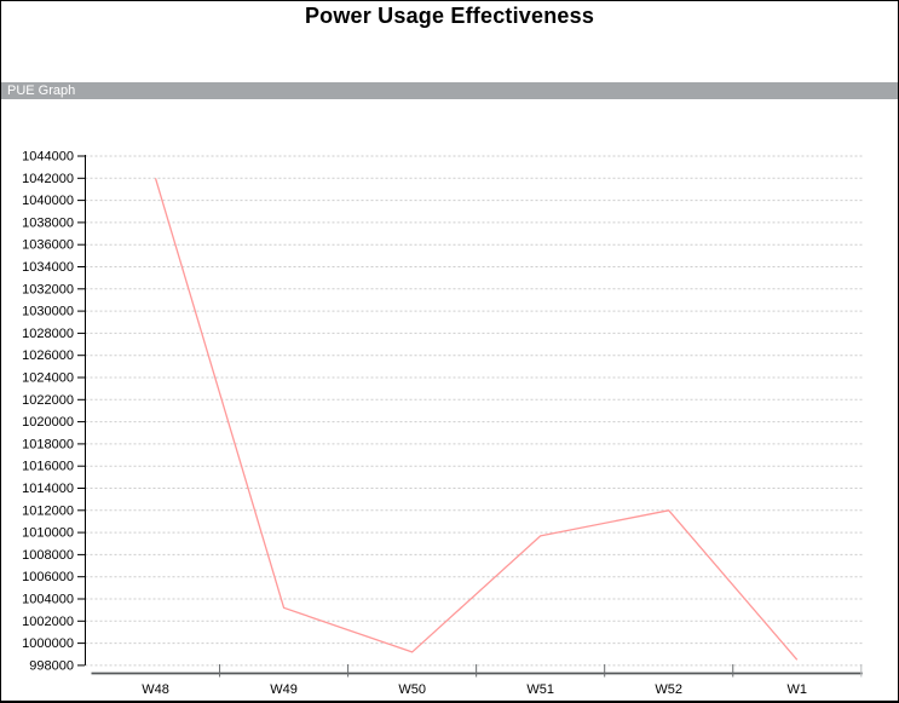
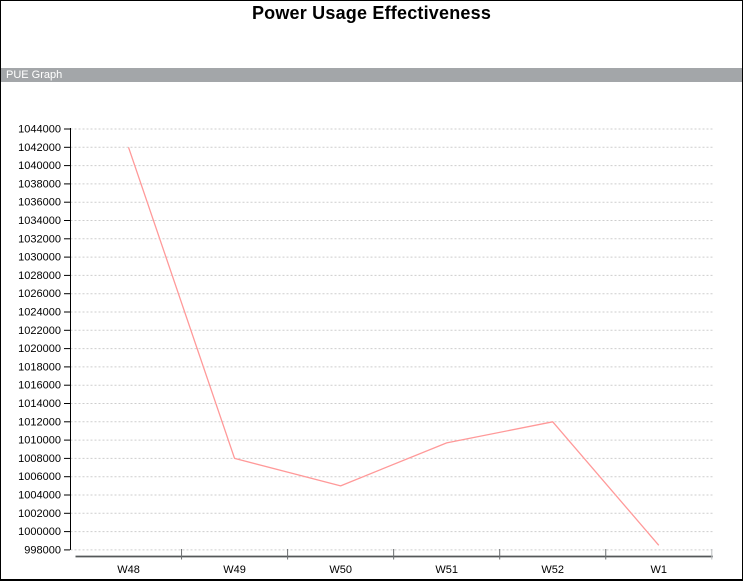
W49: 1003000 -> 1008000
W50: 999000 -> 1005000
